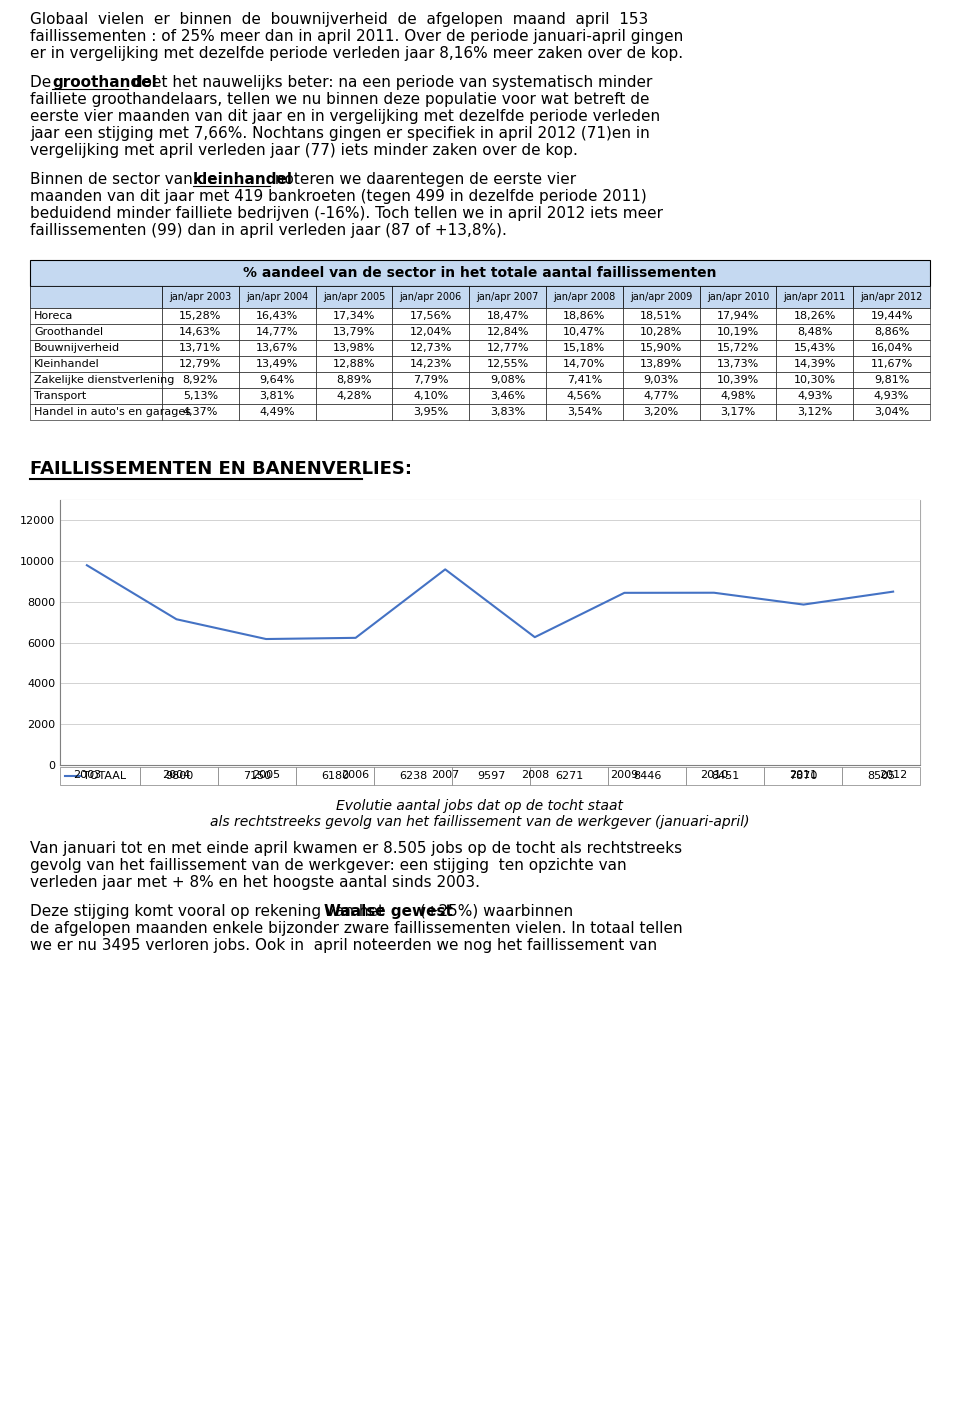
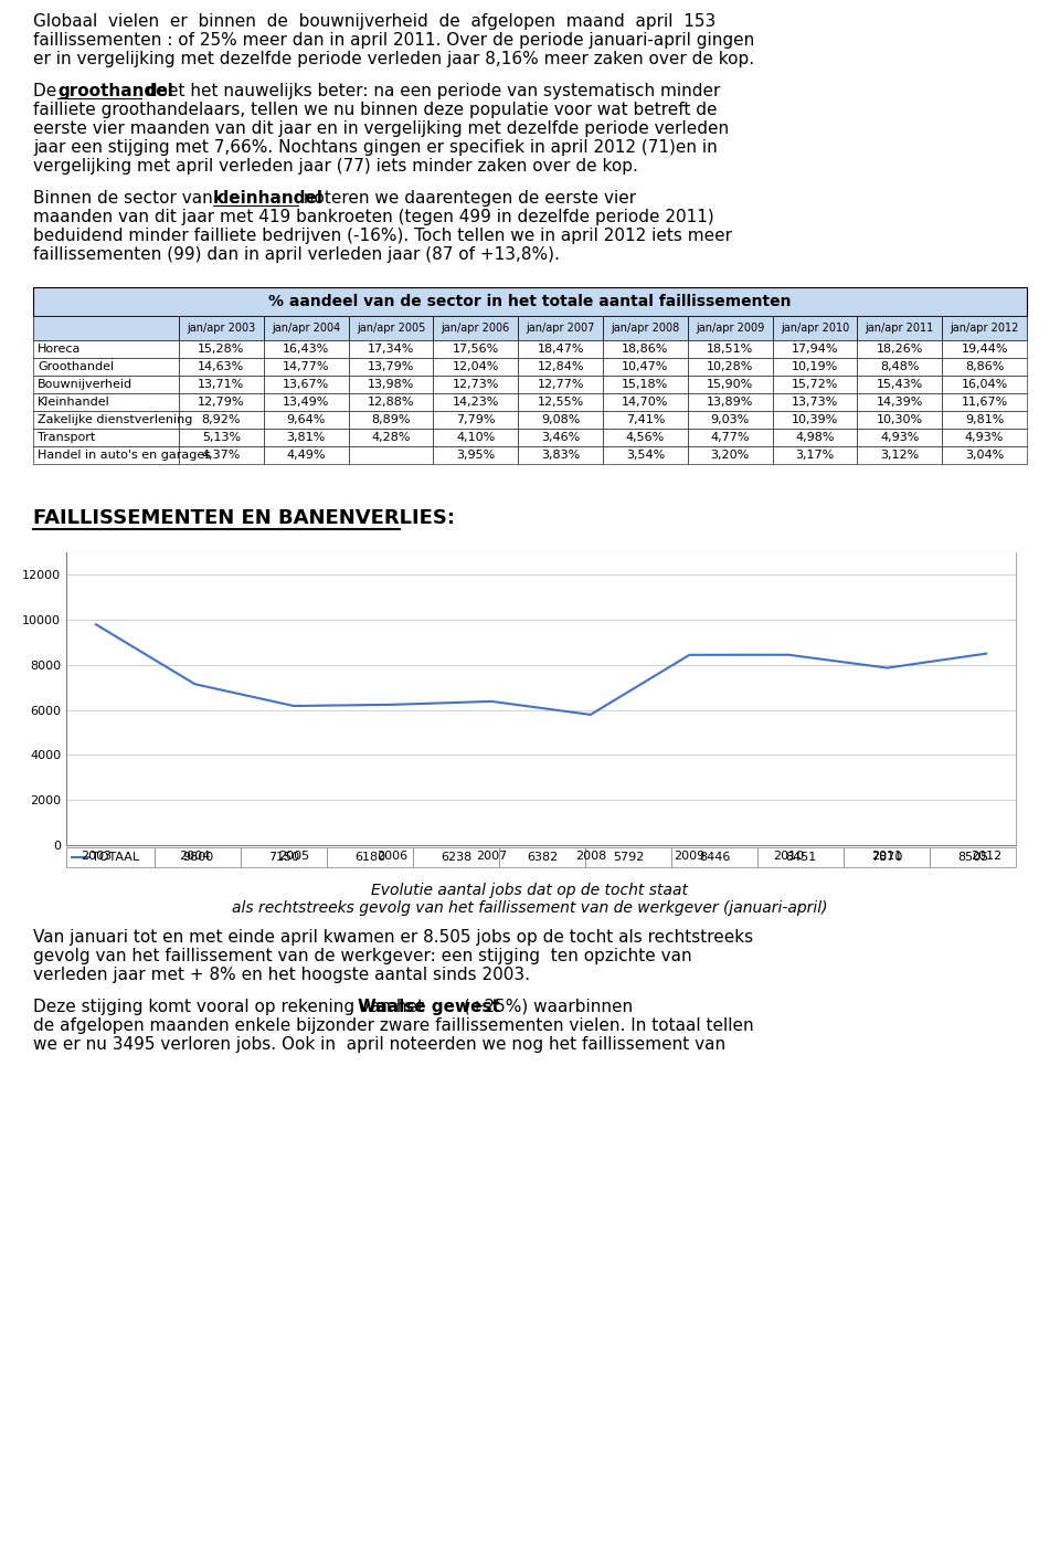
2007: 9597 -> 6382
2008: 6271 -> 5792
